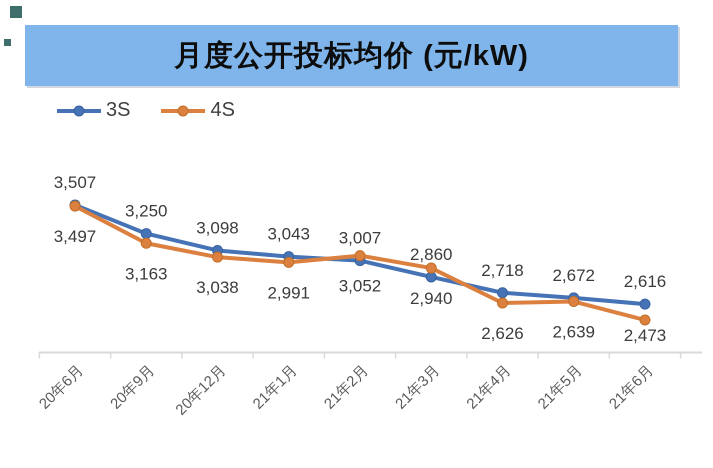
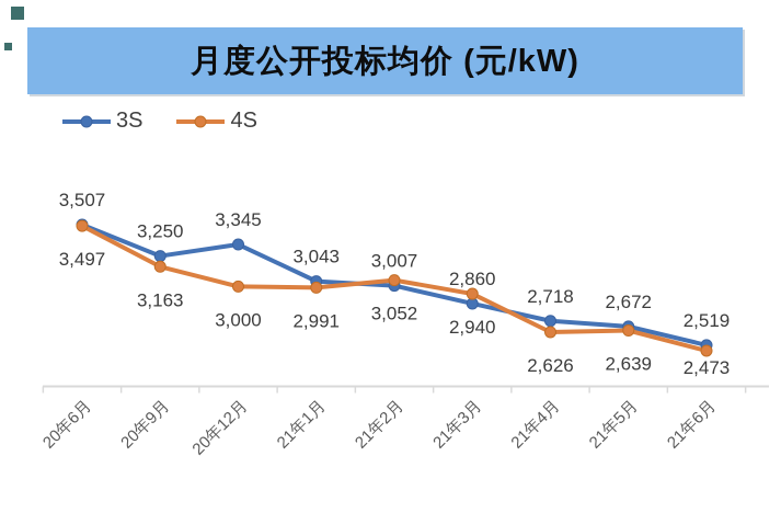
3S/20年12月: 3,098 -> 3,345
4S/20年12月: 3,038 -> 3,000
3S/21年6月: 2,616 -> 2,519
